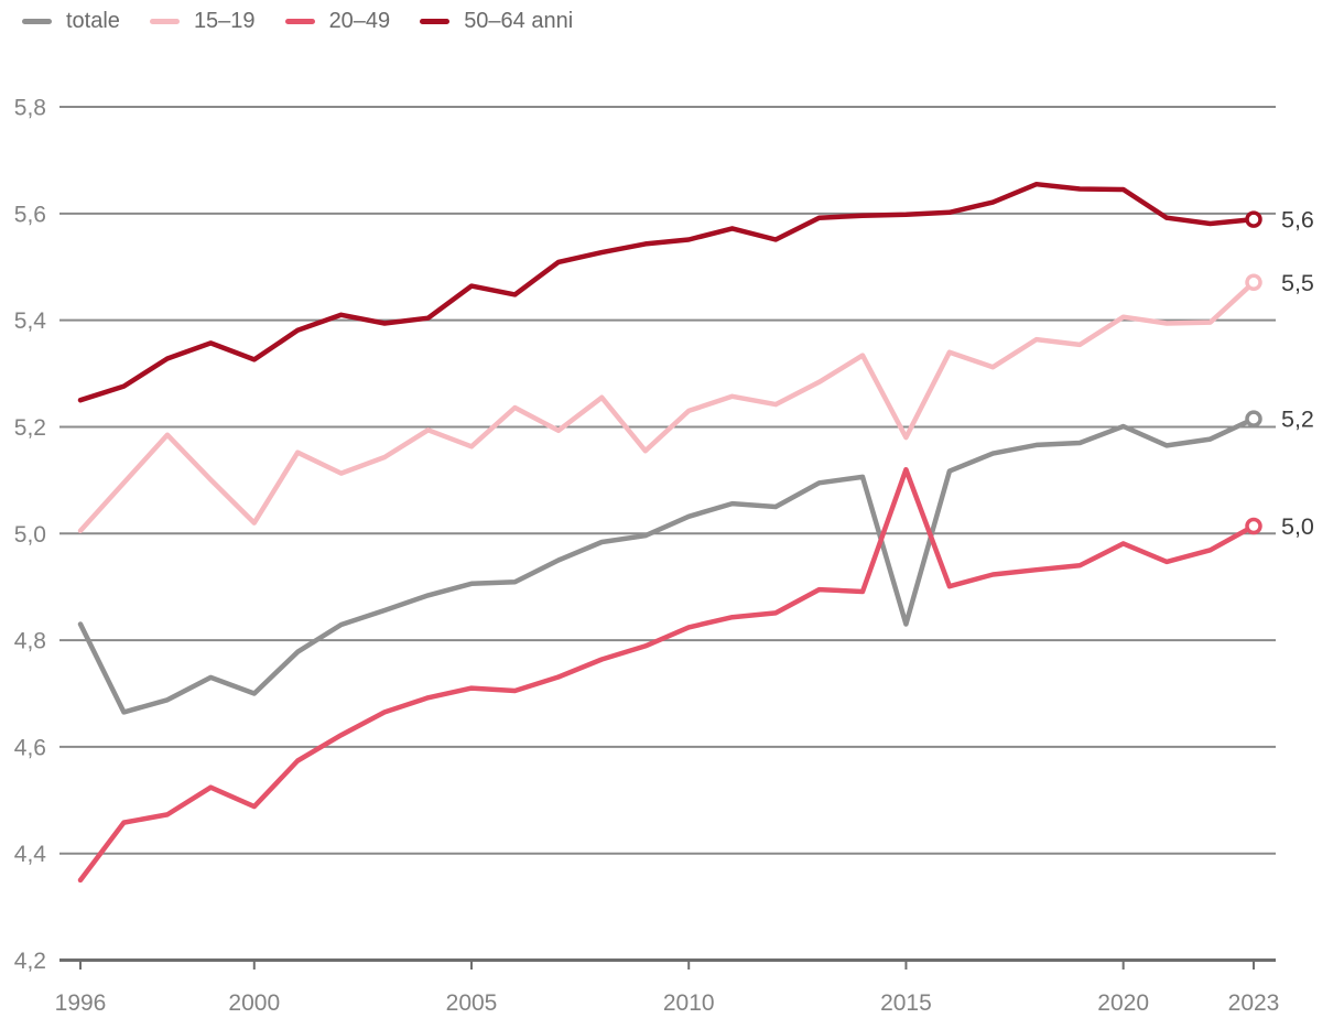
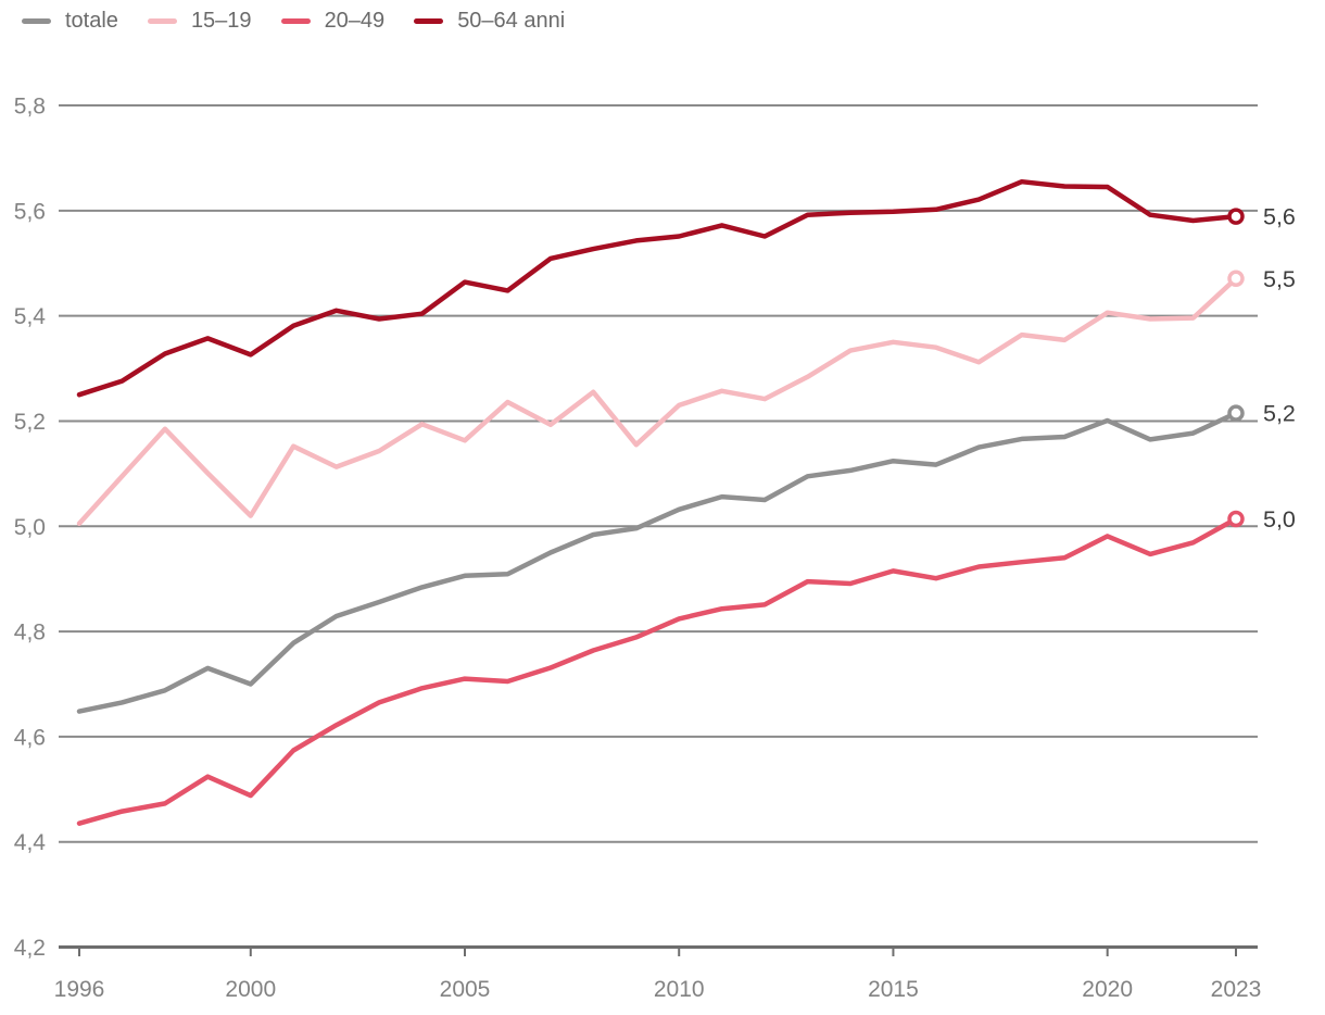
totale/1996: 4,83 -> 4,65
20–49/1996: 4,35 -> 4,43
totale/2015: 4,83 -> 5,12
15–19/2015: 5,18 -> 5,35
20–49/2015: 5,12 -> 4,92
